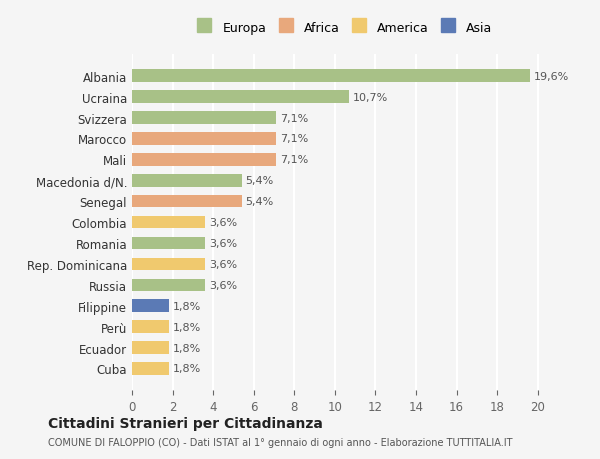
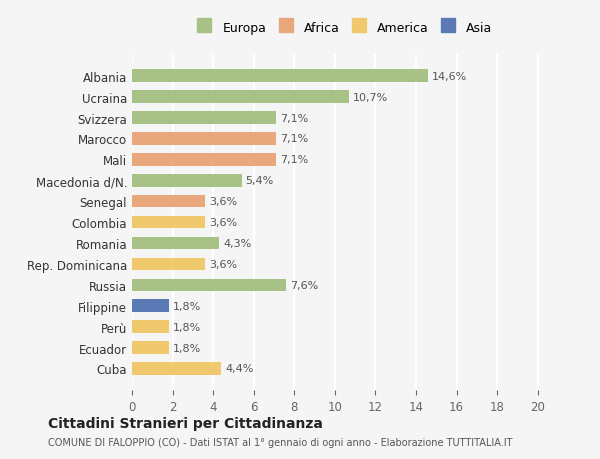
Albania: 19,6% -> 14,6%
Senegal: 5,4% -> 3,6%
Romania: 3,6% -> 4,3%
Russia: 3,6% -> 7,6%
Cuba: 1,8% -> 4,4%
